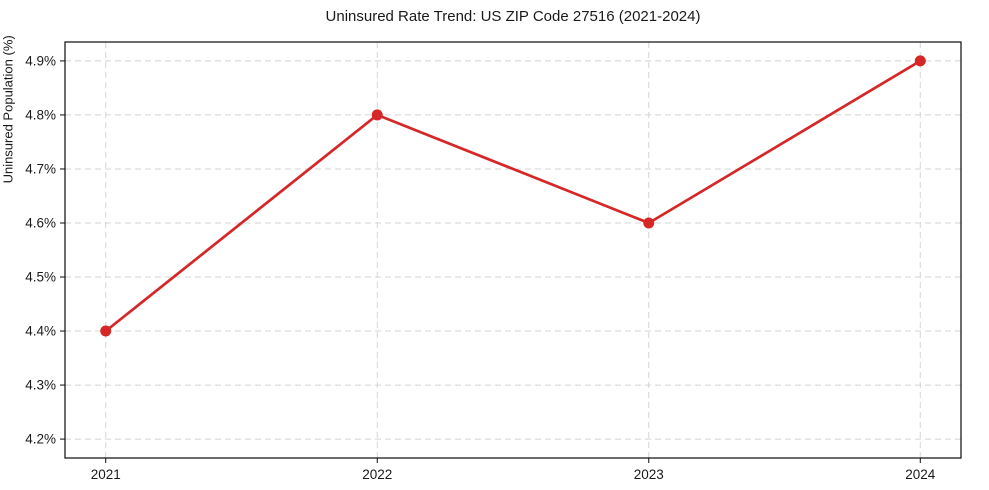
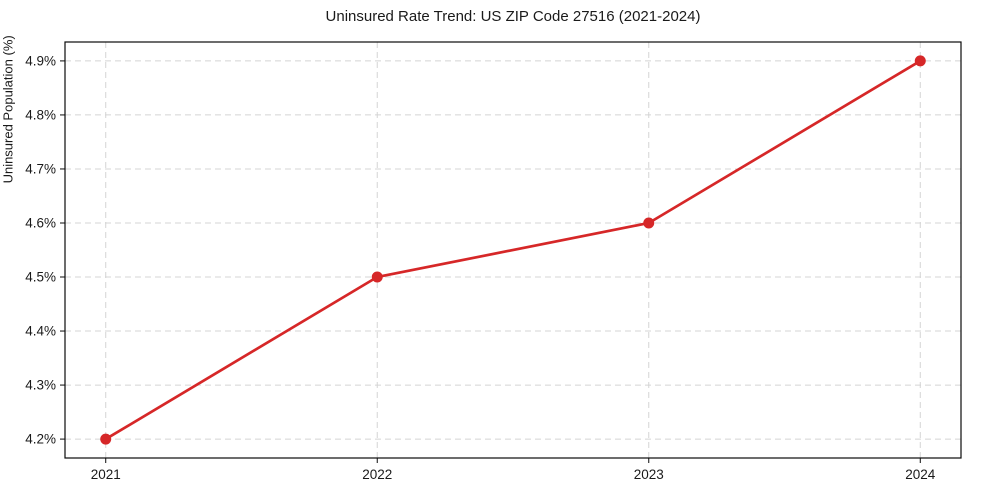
2021: 4.4% -> 4.2%
2022: 4.8% -> 4.5%
